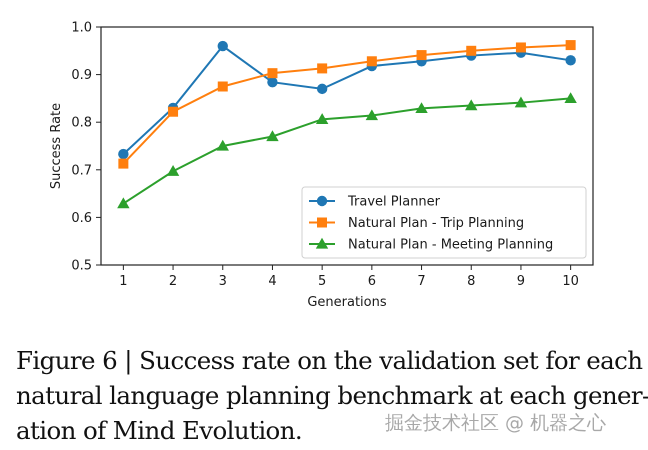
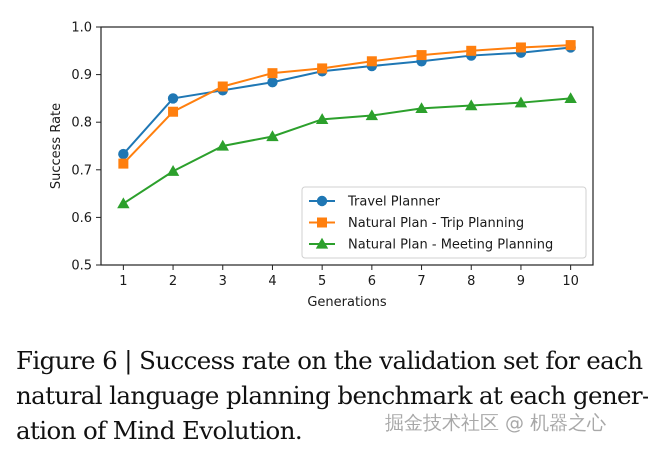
Travel Planner/2: 0.83 -> 0.85
Travel Planner/3: 0.96 -> 0.87
Travel Planner/5: 0.87 -> 0.91
Travel Planner/10: 0.93 -> 0.96
